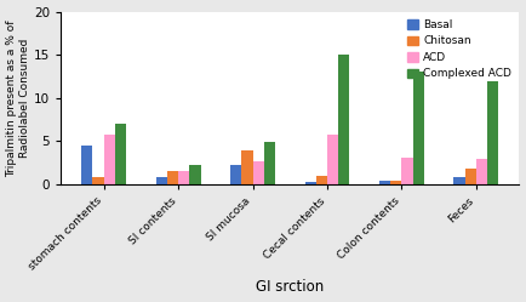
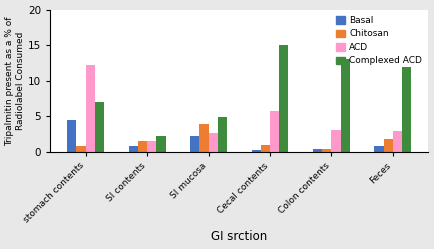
ACD/stomach contents: 5.8 -> 12.2
